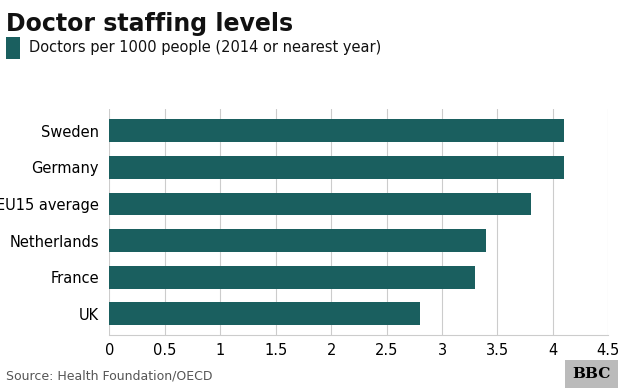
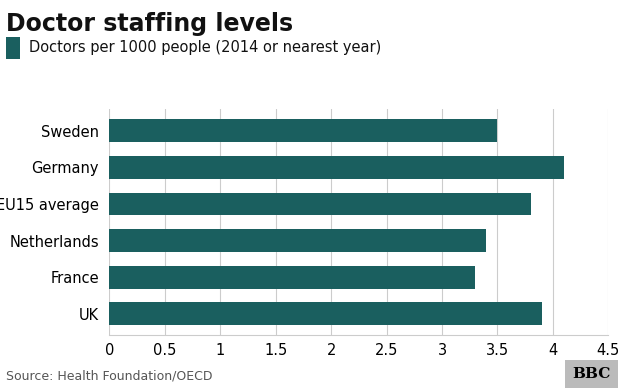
Sweden: 4.1 -> 3.5
UK: 2.8 -> 3.9
